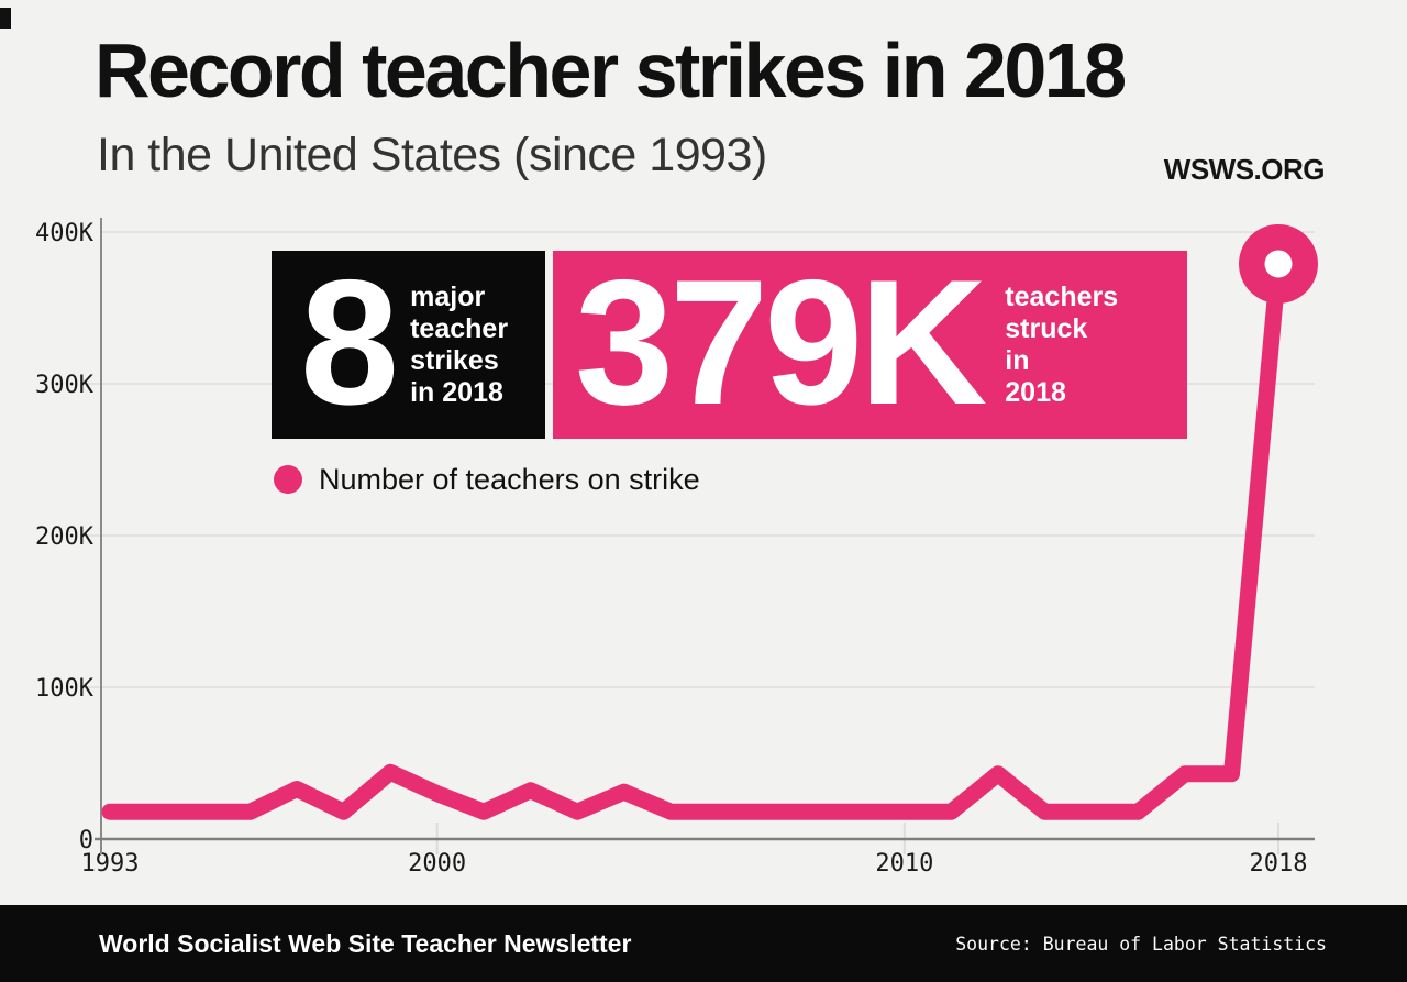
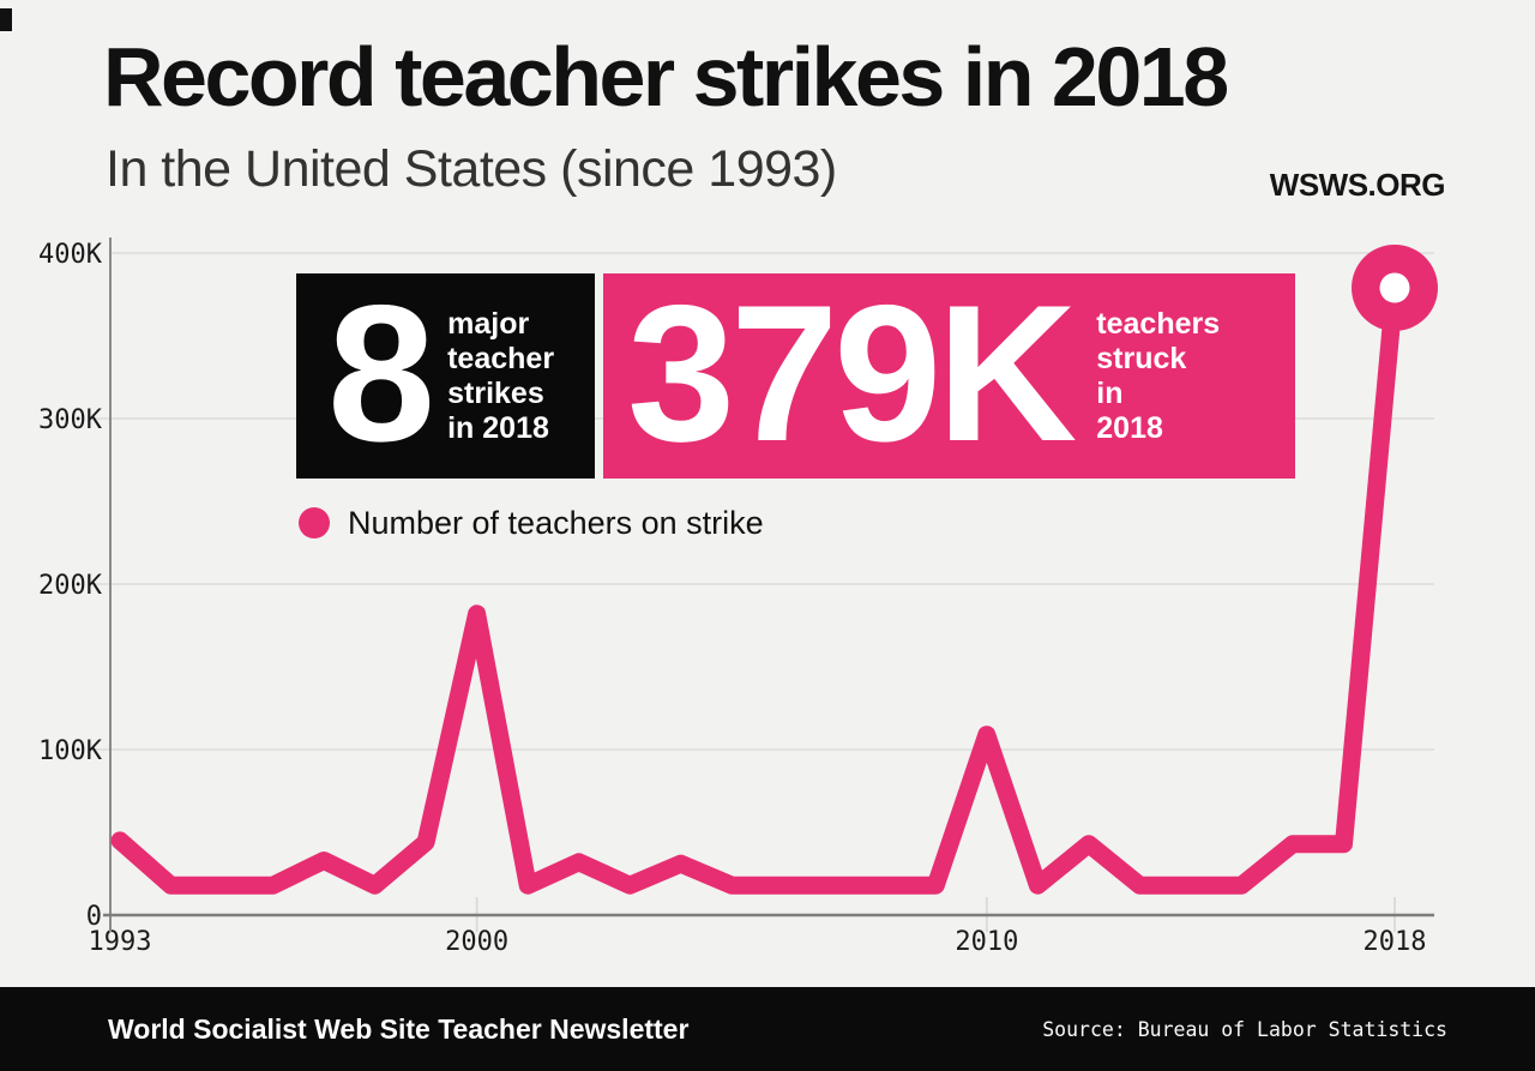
1993: 18K -> 45K
2000: 30K -> 182K
2010: 18K -> 109K
